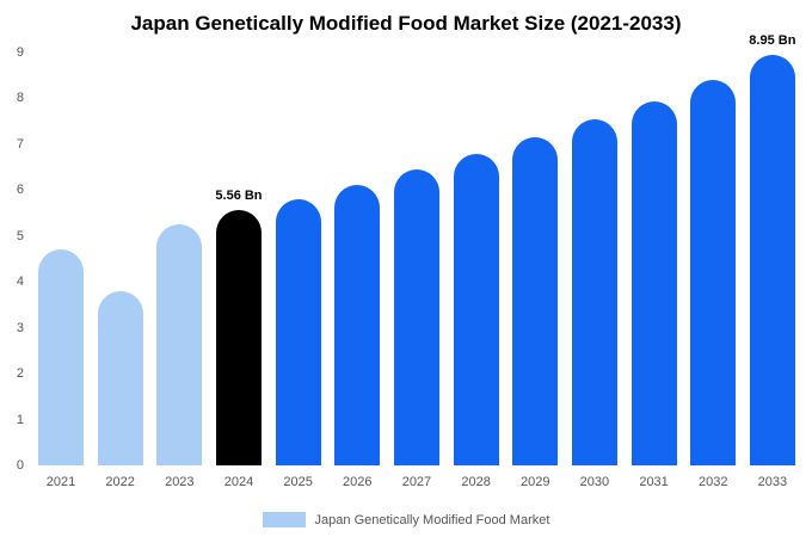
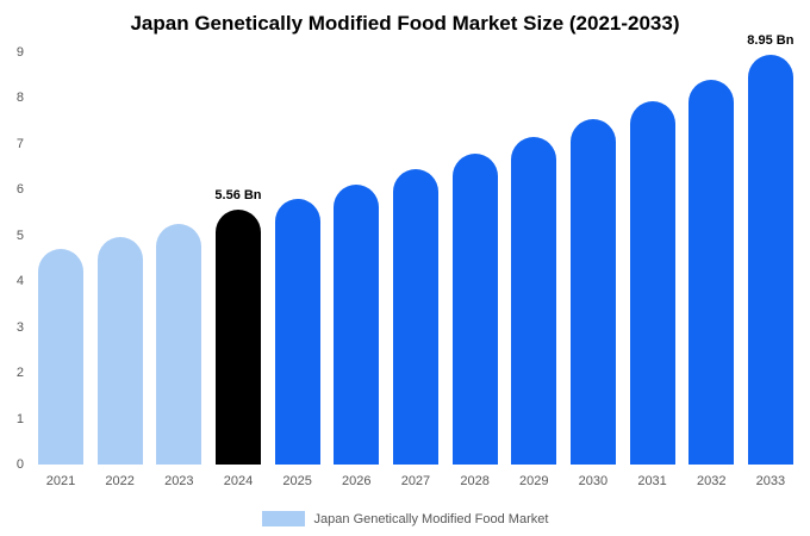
2022: 3.8 -> 5.0
